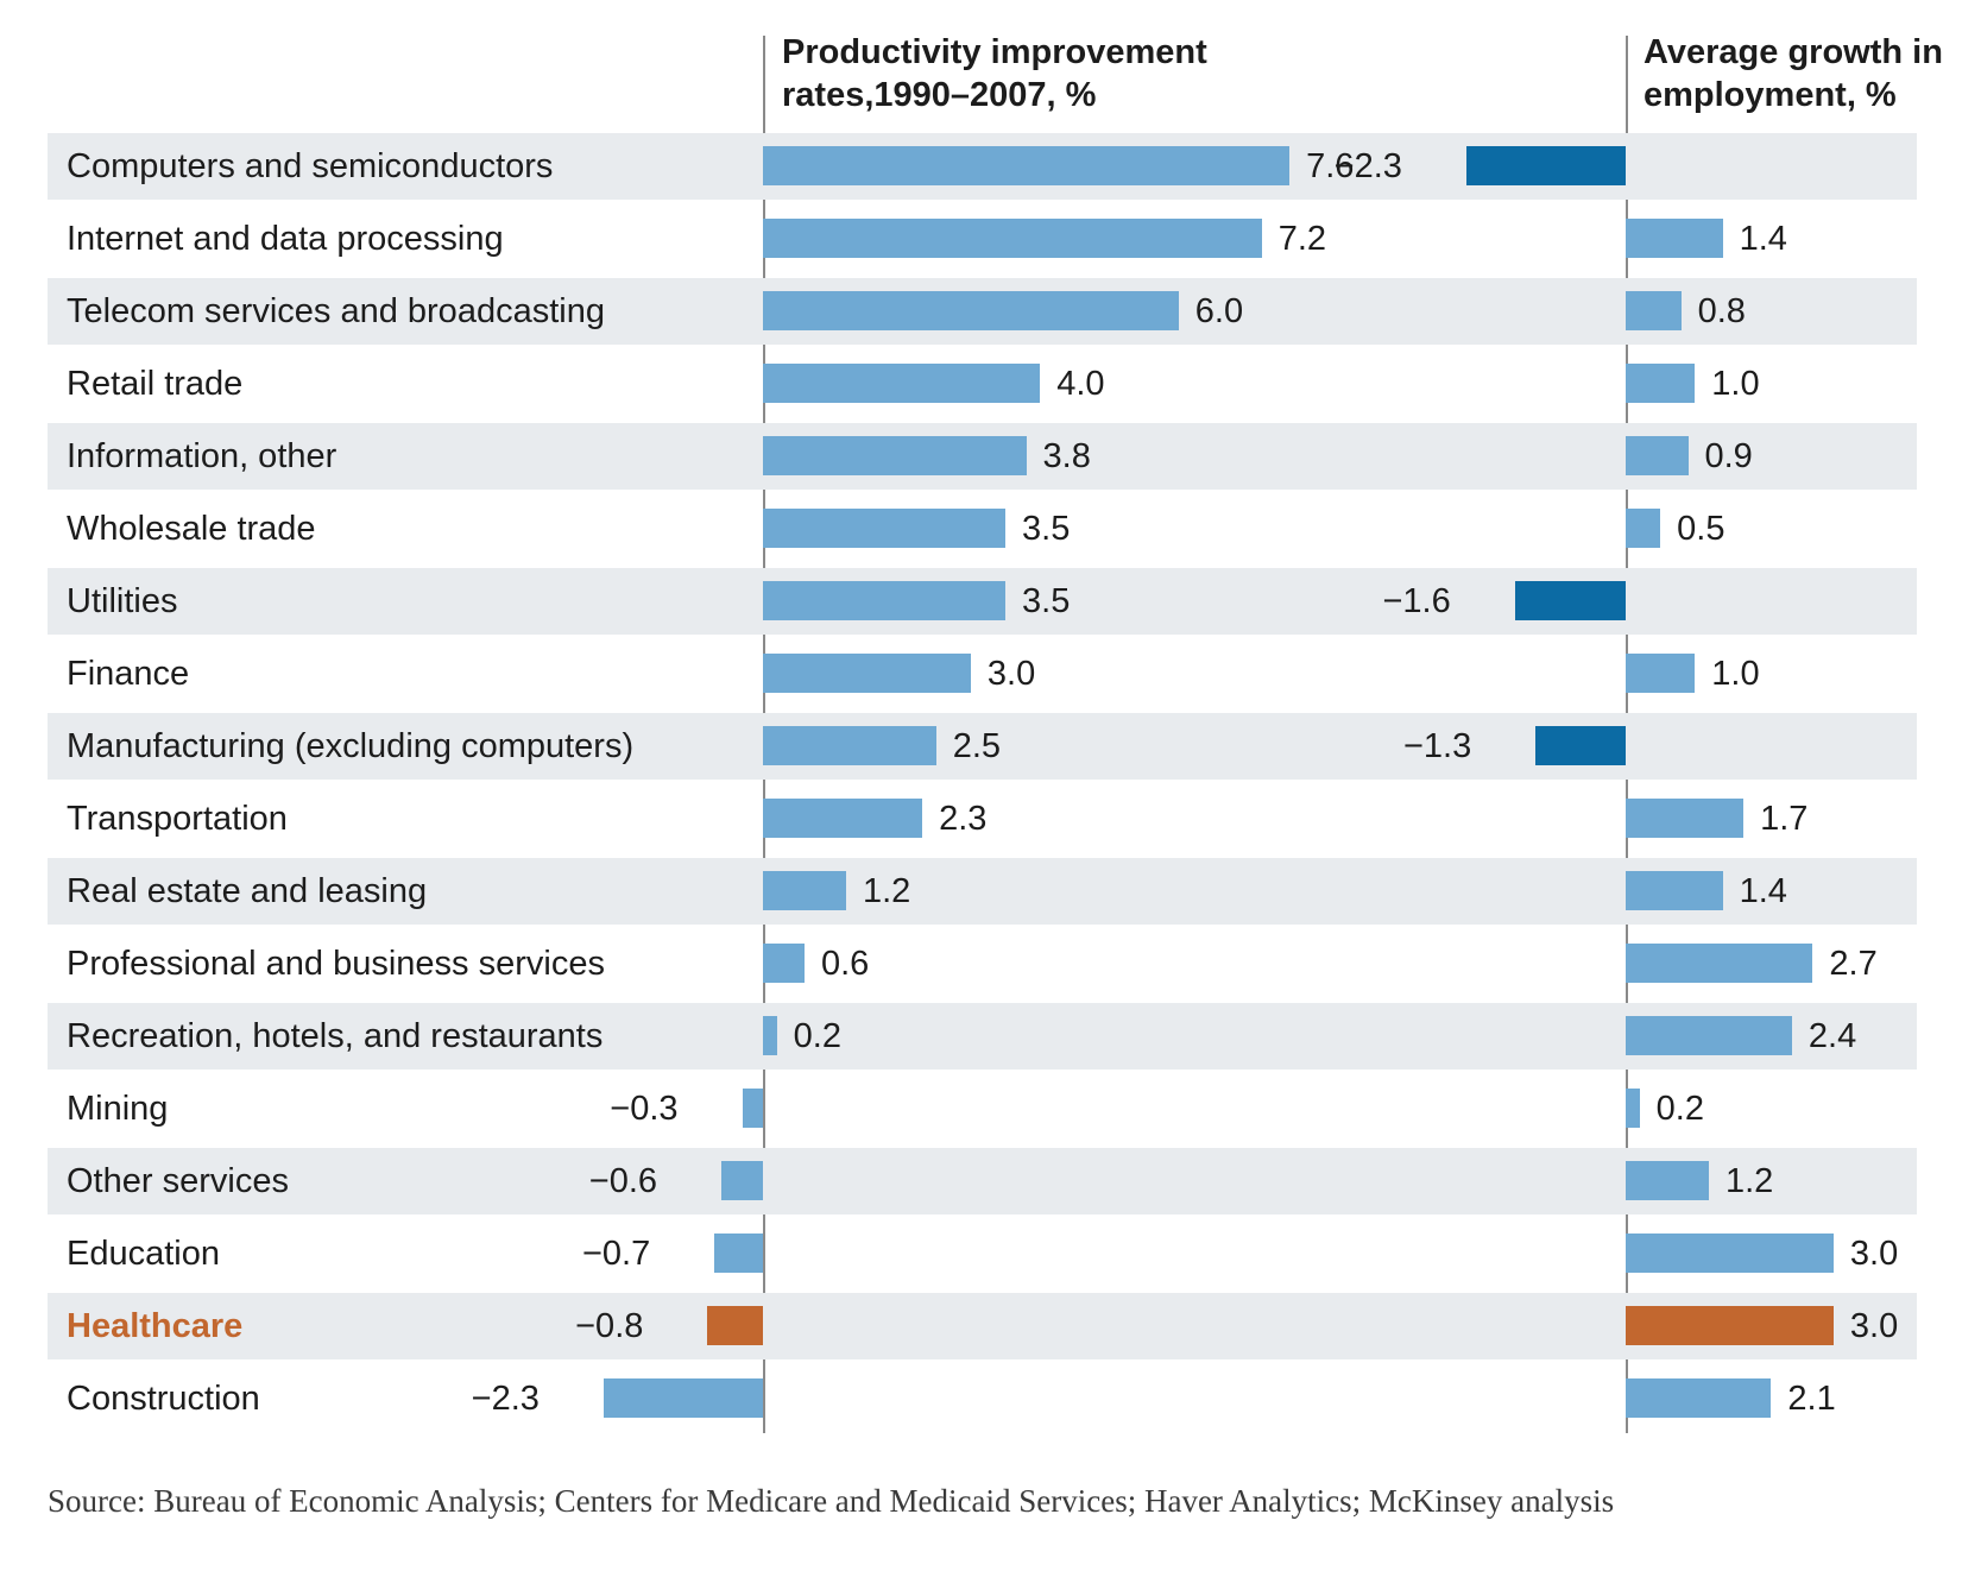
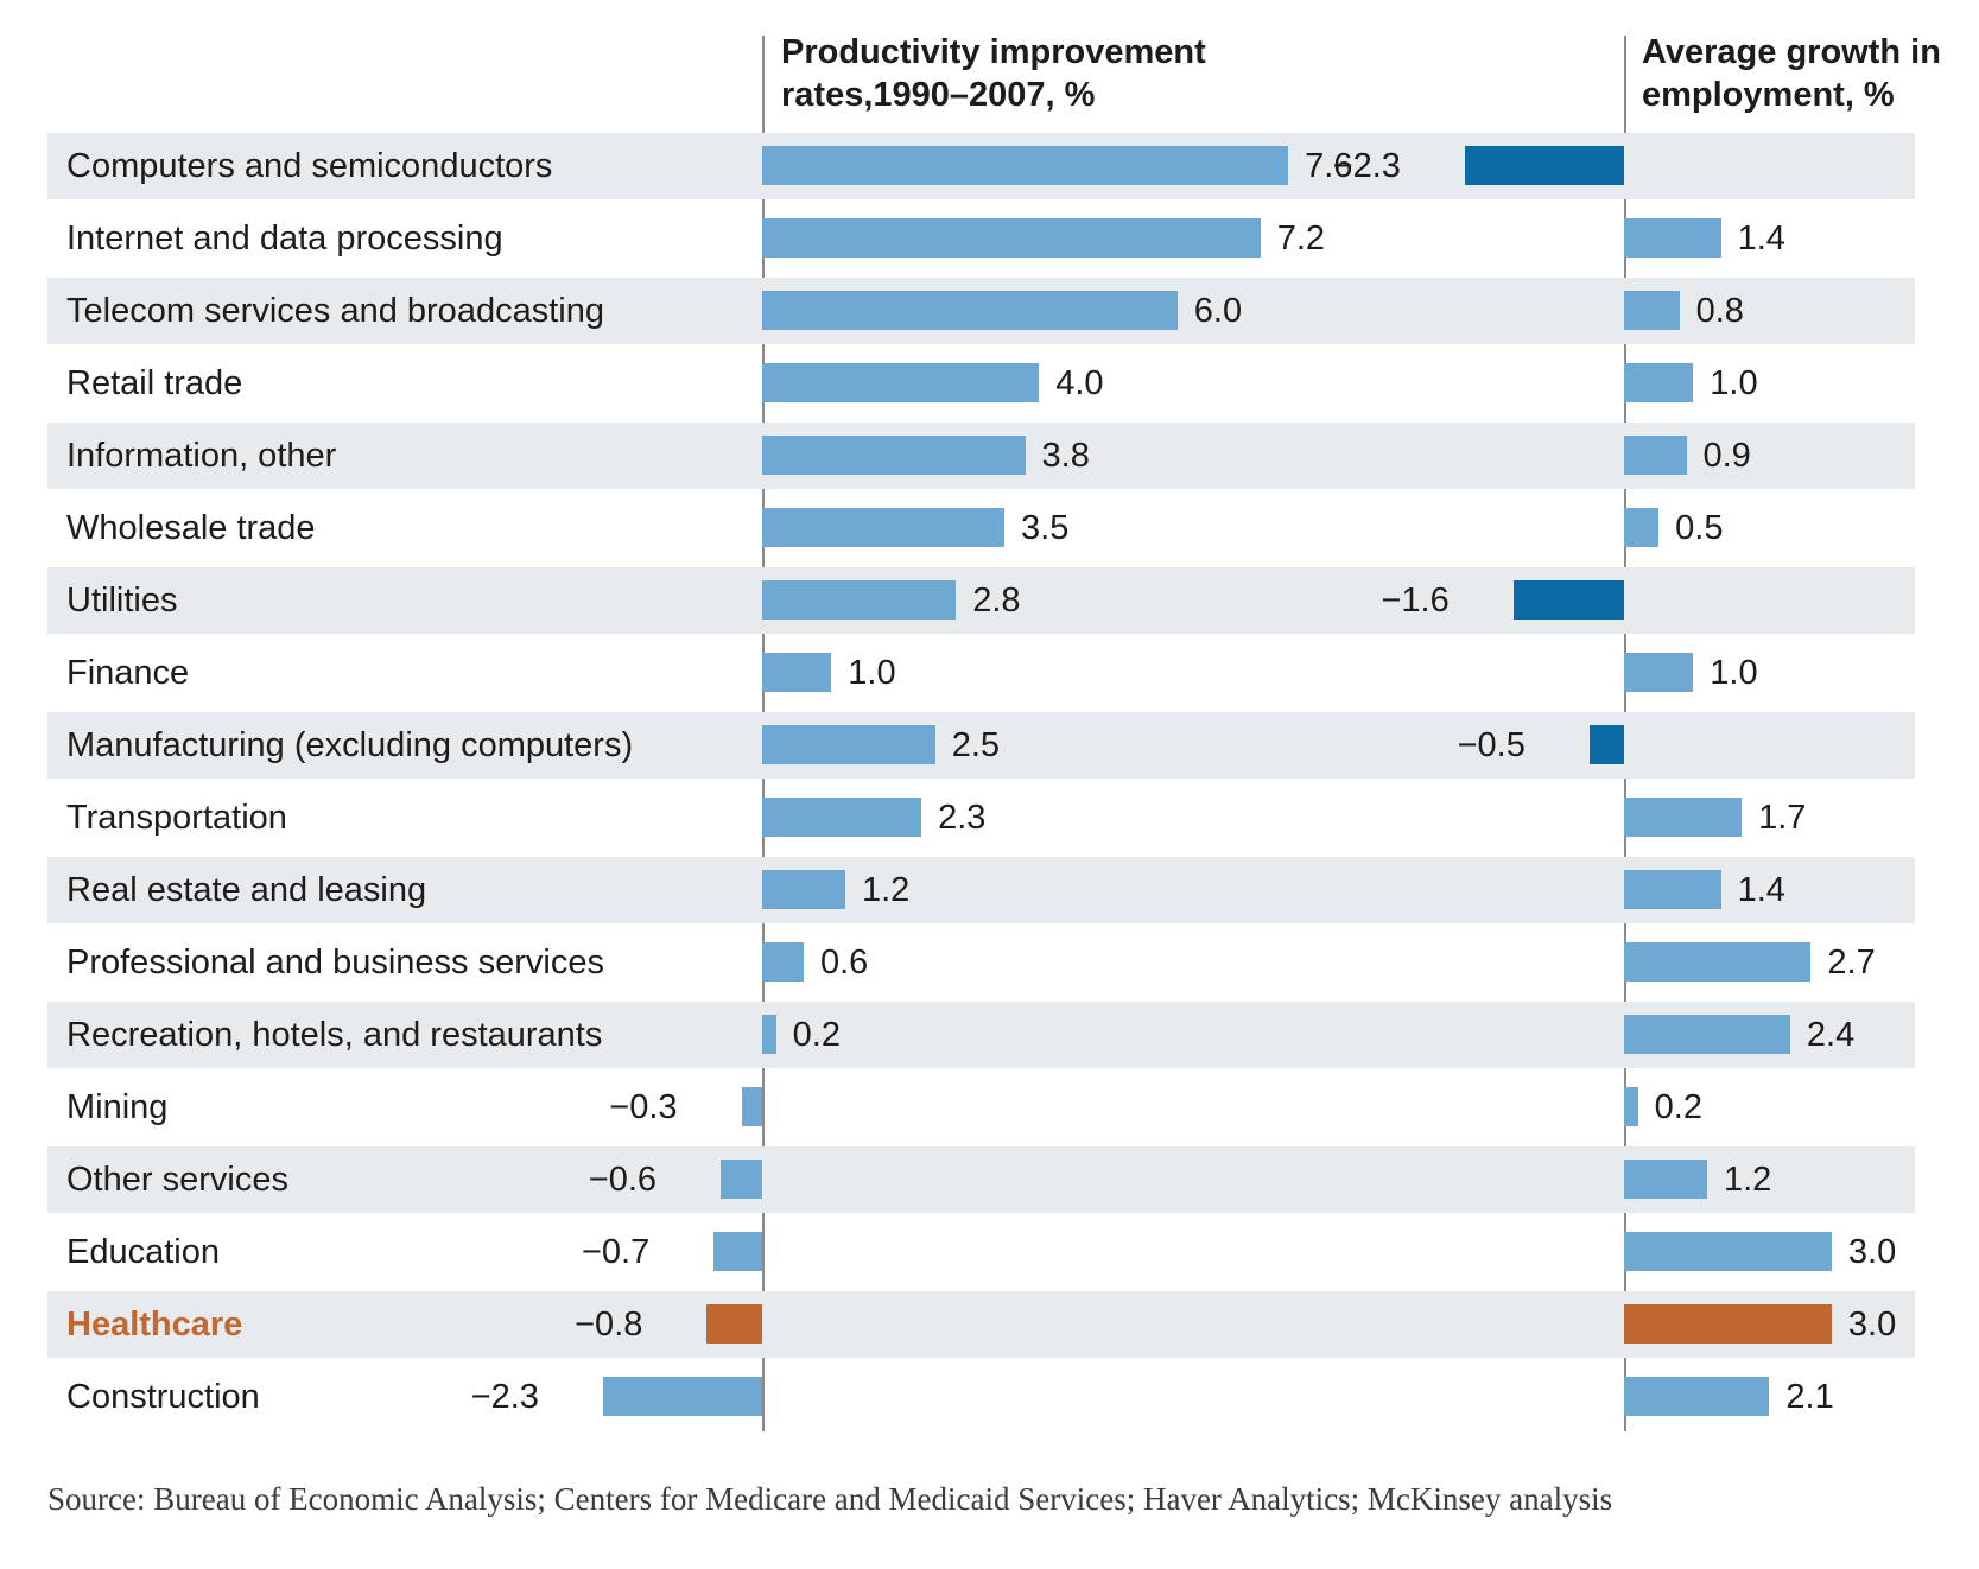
Productivity improvement rates,1990–2007, %/Utilities: 3.5 -> 2.8
Productivity improvement rates,1990–2007, %/Finance: 3.0 -> 1.0
Average growth in employment, %/Manufacturing (excluding computers): −1.3 -> −0.5
